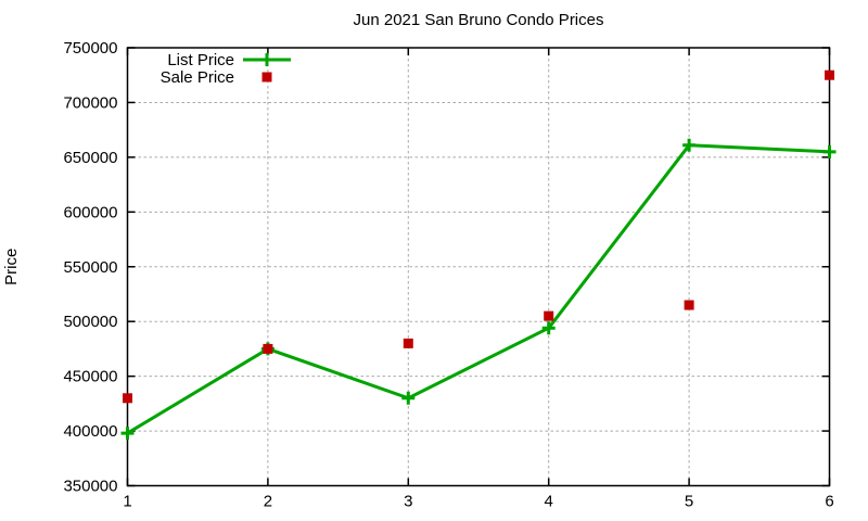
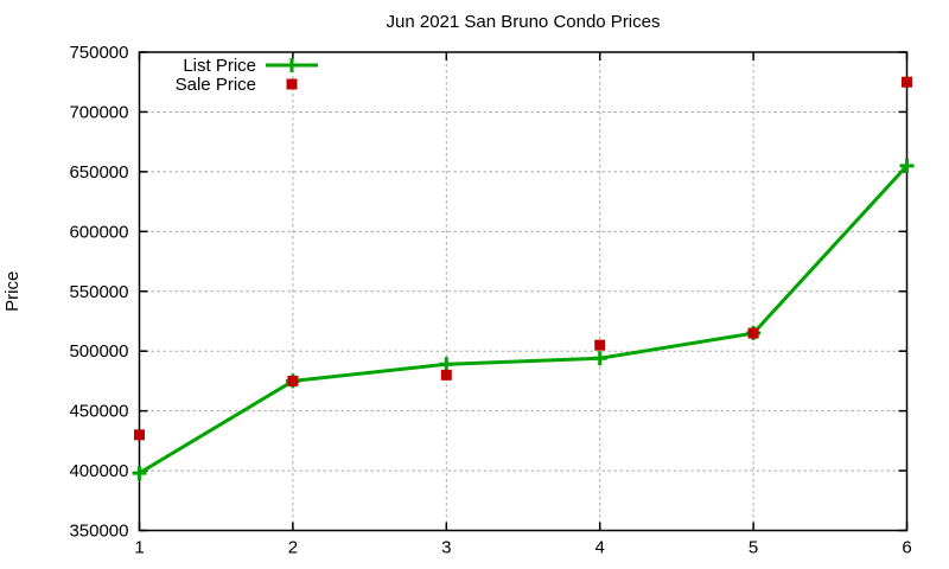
List Price/3: 430000 -> 489000
List Price/5: 661000 -> 515000
